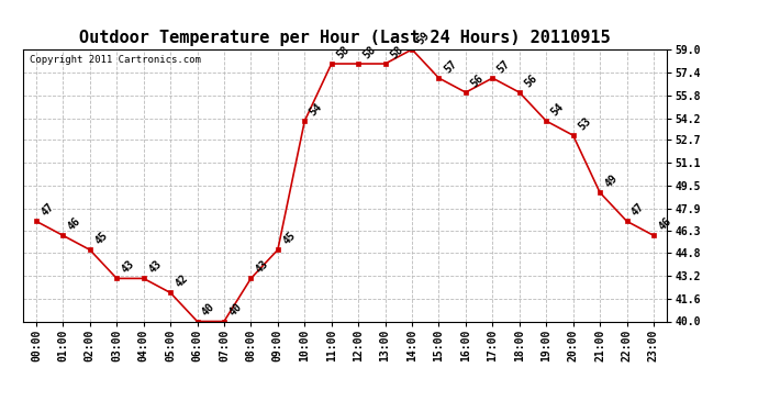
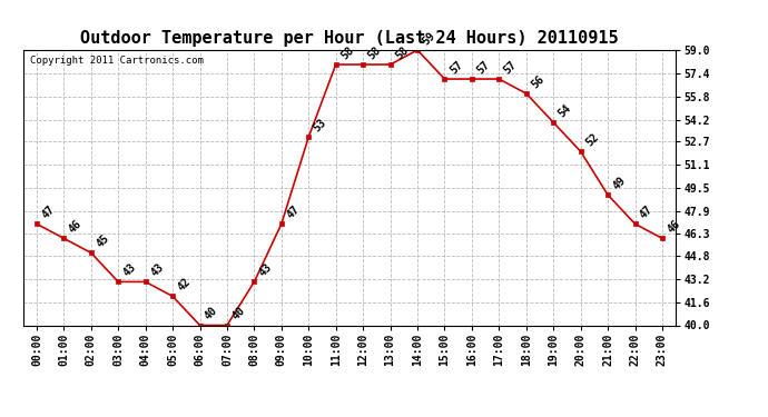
09:00: 45 -> 47
10:00: 54 -> 53
16:00: 56 -> 57
20:00: 53 -> 52
